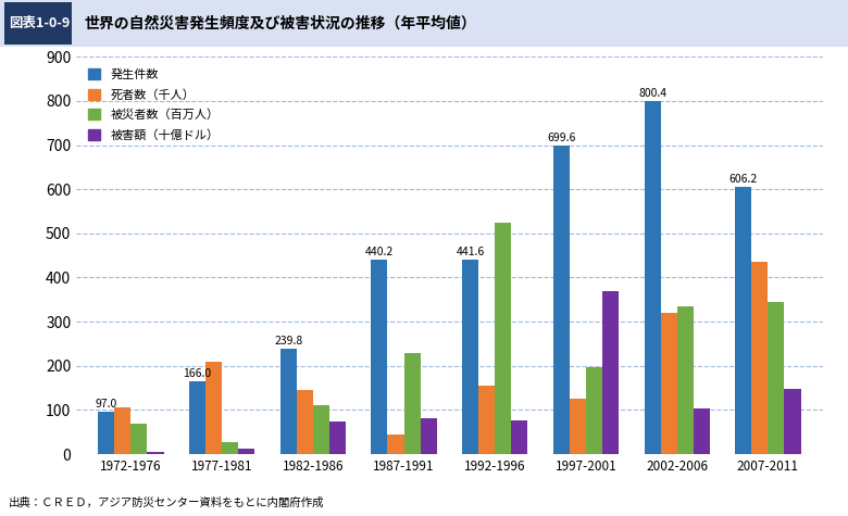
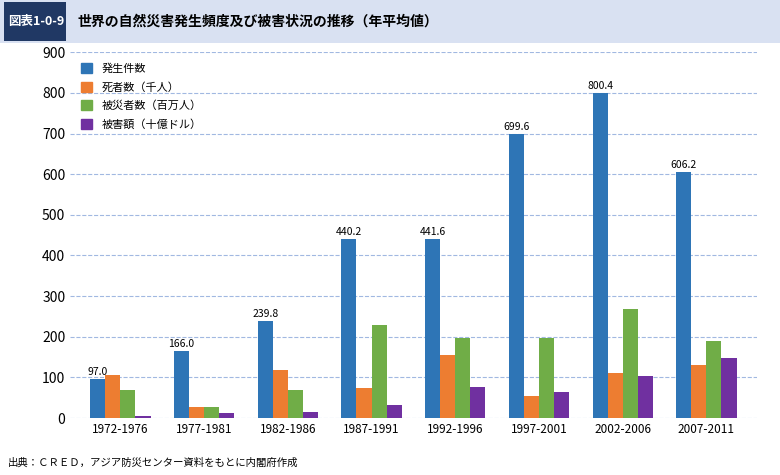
死者数（千人）/1977-1981: 210 -> 27
死者数（千人）/1982-1986: 145 -> 117
被災者数（百万人）/1982-1986: 110 -> 70
被害額（十億ドル）/1982-1986: 75 -> 14
死者数（千人）/1987-1991: 45 -> 75
被害額（十億ドル）/1987-1991: 80 -> 33
被災者数（百万人）/1992-1996: 525 -> 196
死者数（千人）/1997-2001: 125 -> 53
被害額（十億ドル）/1997-2001: 370 -> 65
死者数（千人）/2002-2006: 320 -> 110
被災者数（百万人）/2002-2006: 335 -> 268
死者数（千人）/2007-2011: 435 -> 130
被災者数（百万人）/2007-2011: 345 -> 190
